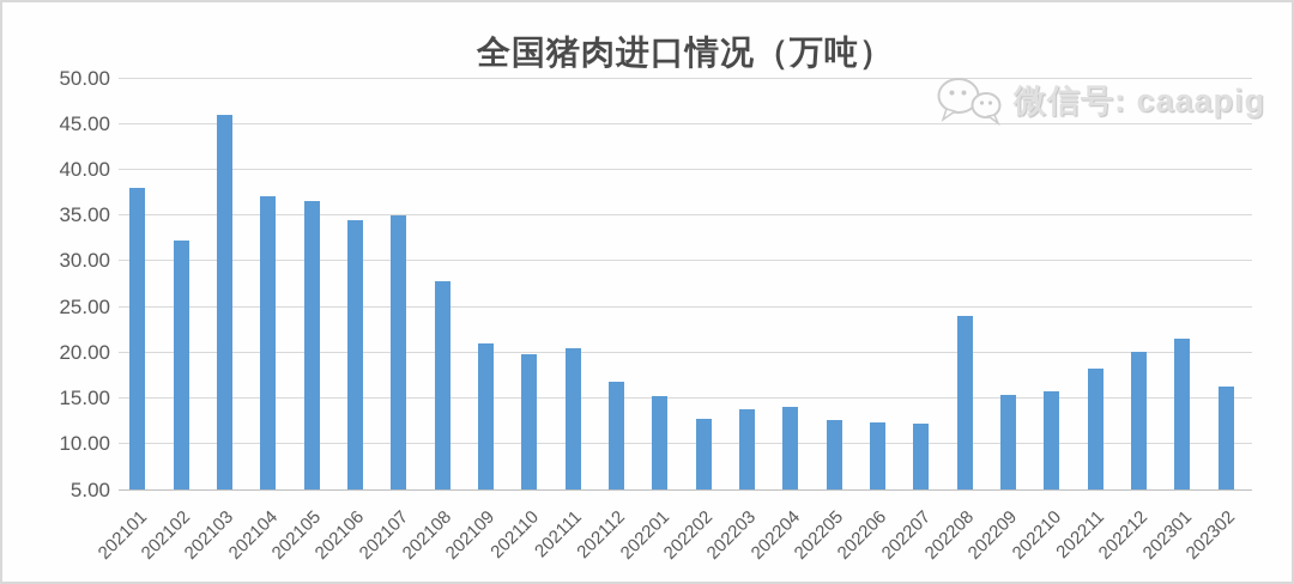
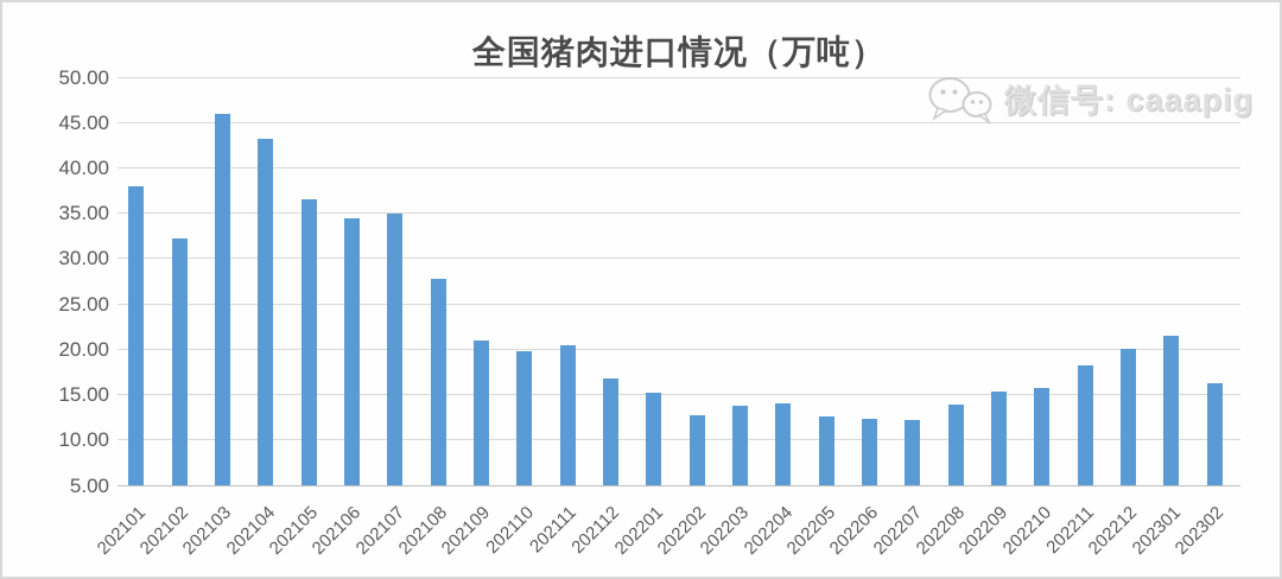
202104: 37 -> 43
202208: 24 -> 14
